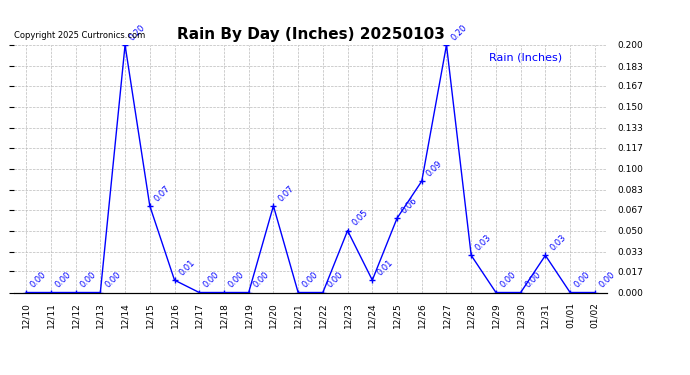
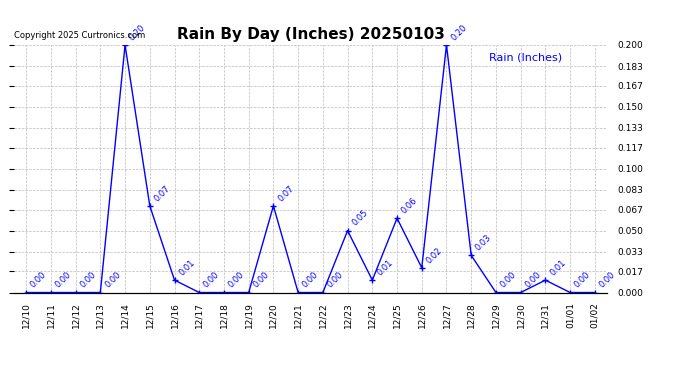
12/26: 0.09 -> 0.02
12/31: 0.03 -> 0.01
